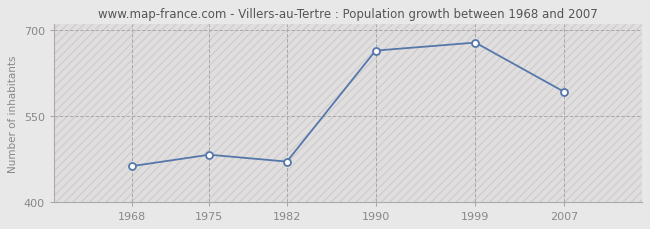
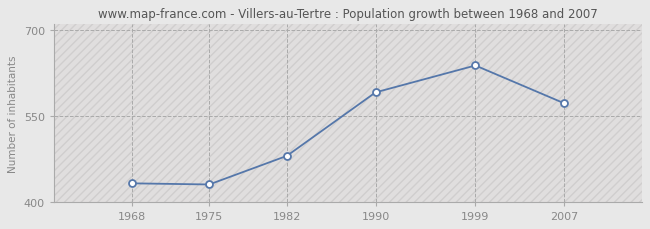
1968: 462 -> 432
1975: 482 -> 430
1982: 470 -> 480
1990: 664 -> 591
1999: 678 -> 638
2007: 592 -> 572
